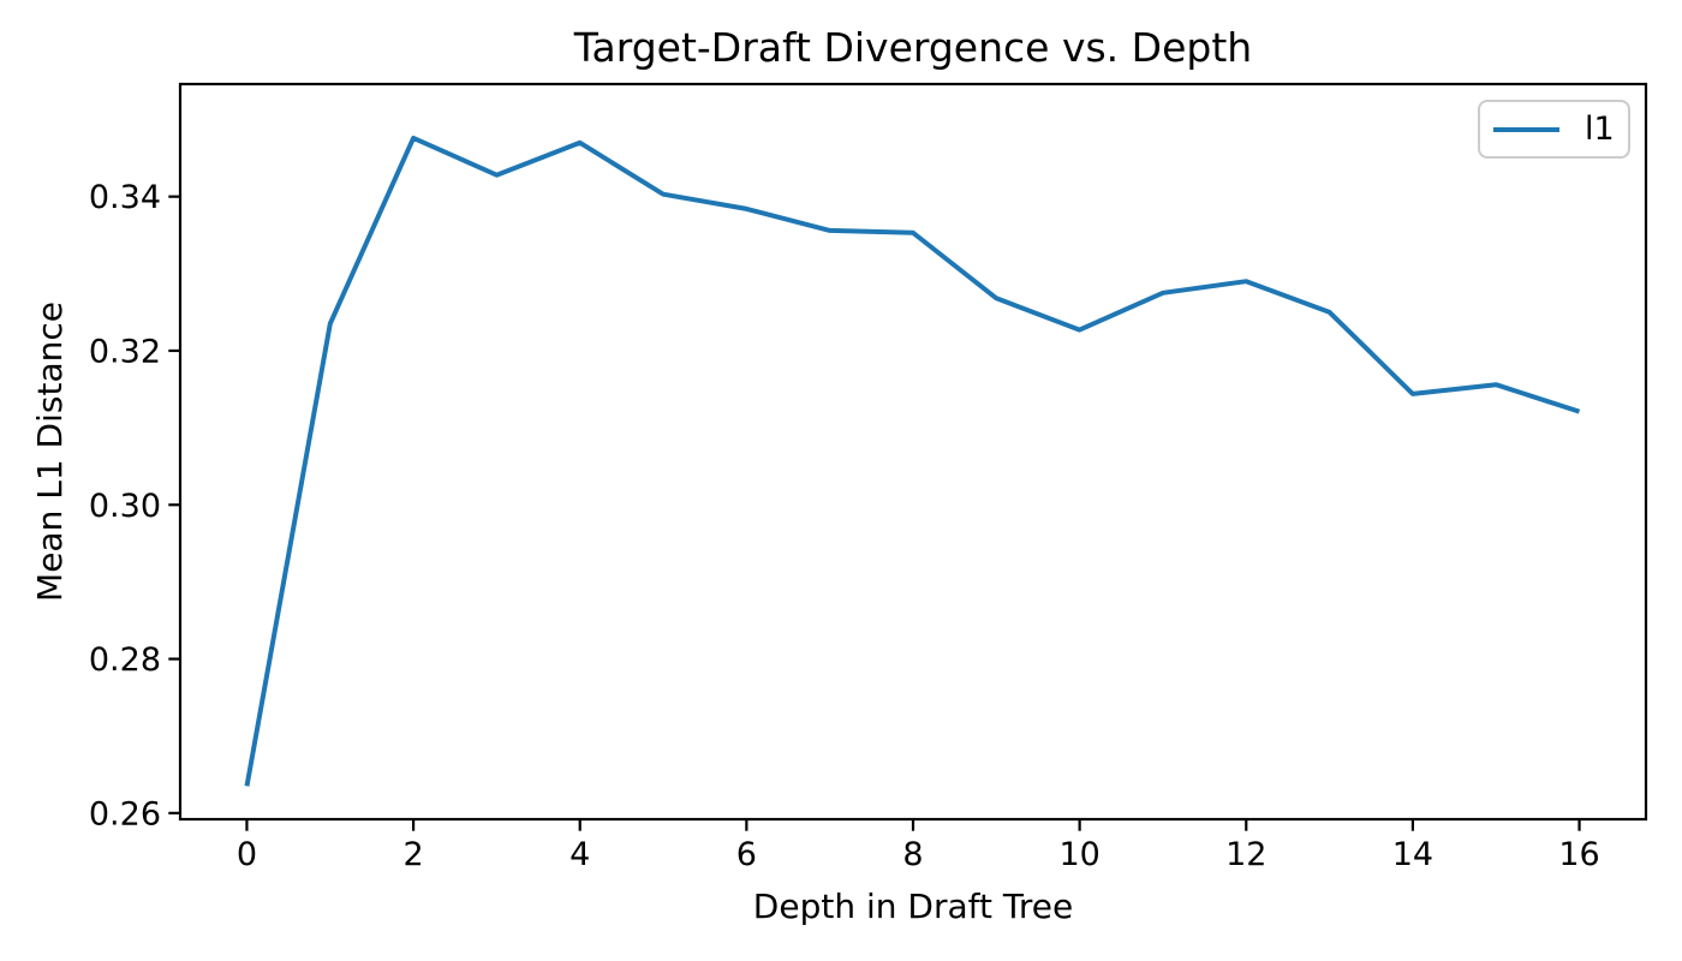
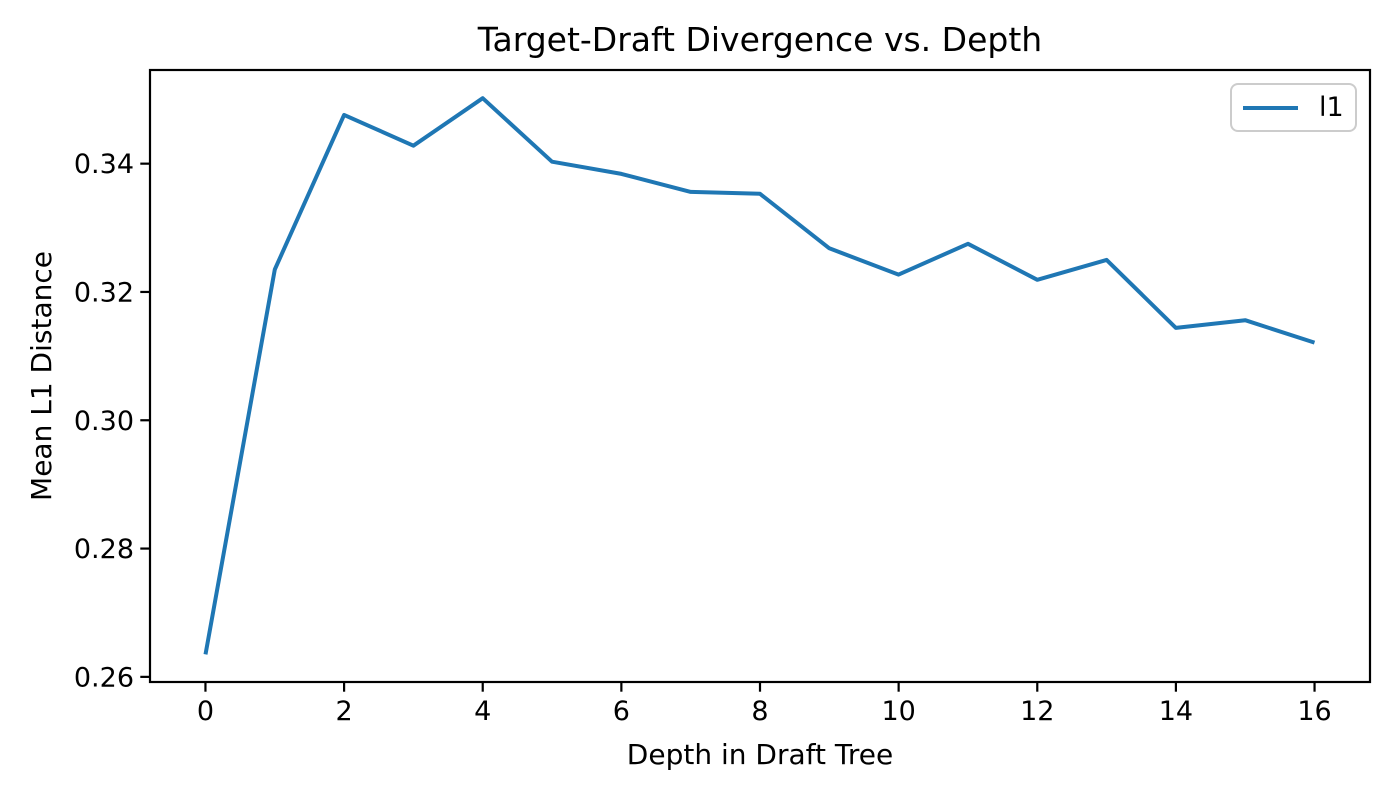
4: 0.347 -> 0.350
12: 0.329 -> 0.322
